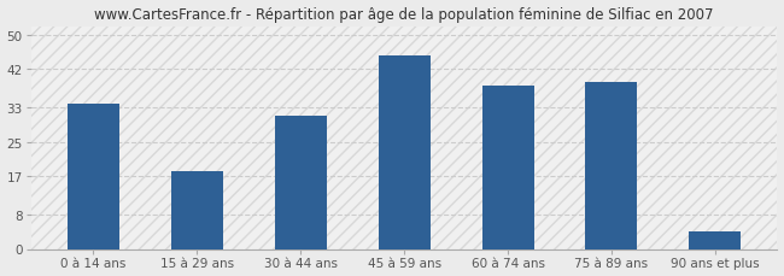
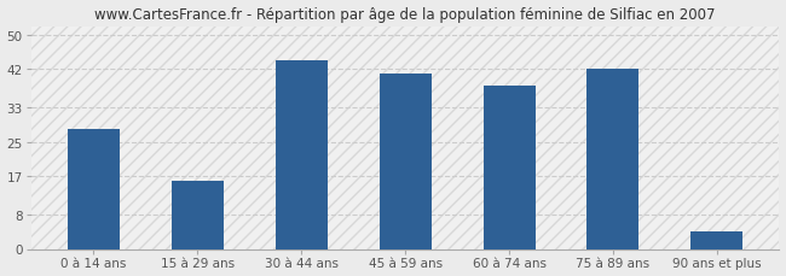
0 à 14 ans: 34 -> 28
15 à 29 ans: 18 -> 16
30 à 44 ans: 31 -> 44
45 à 59 ans: 45 -> 41
75 à 89 ans: 39 -> 42
